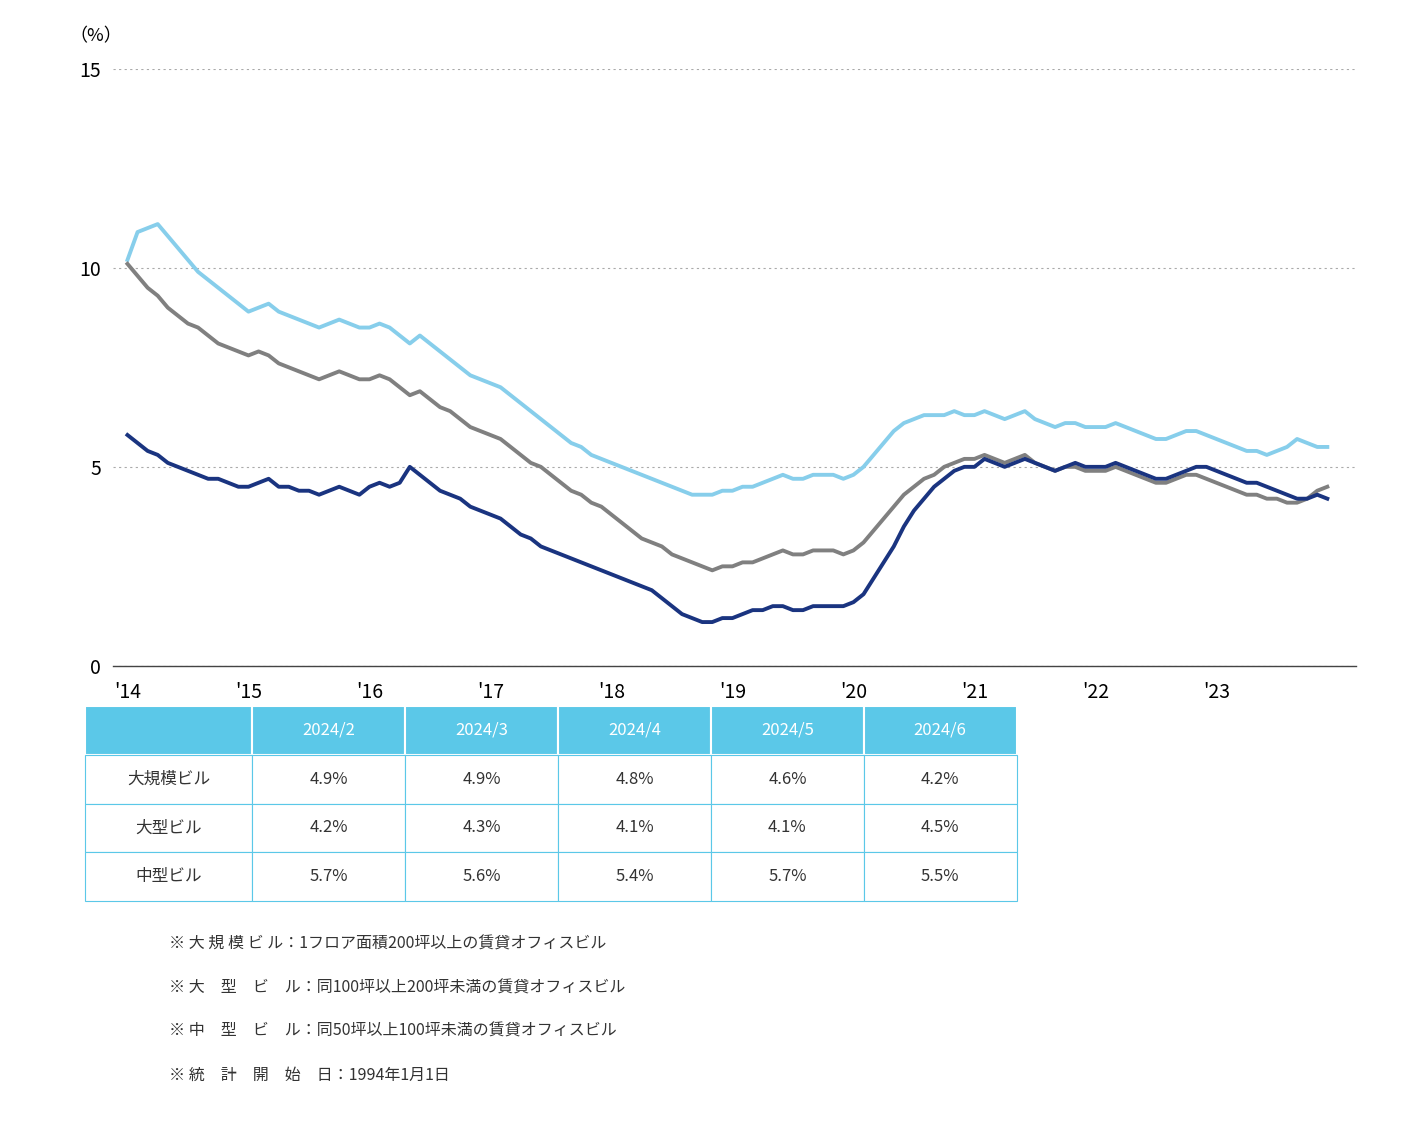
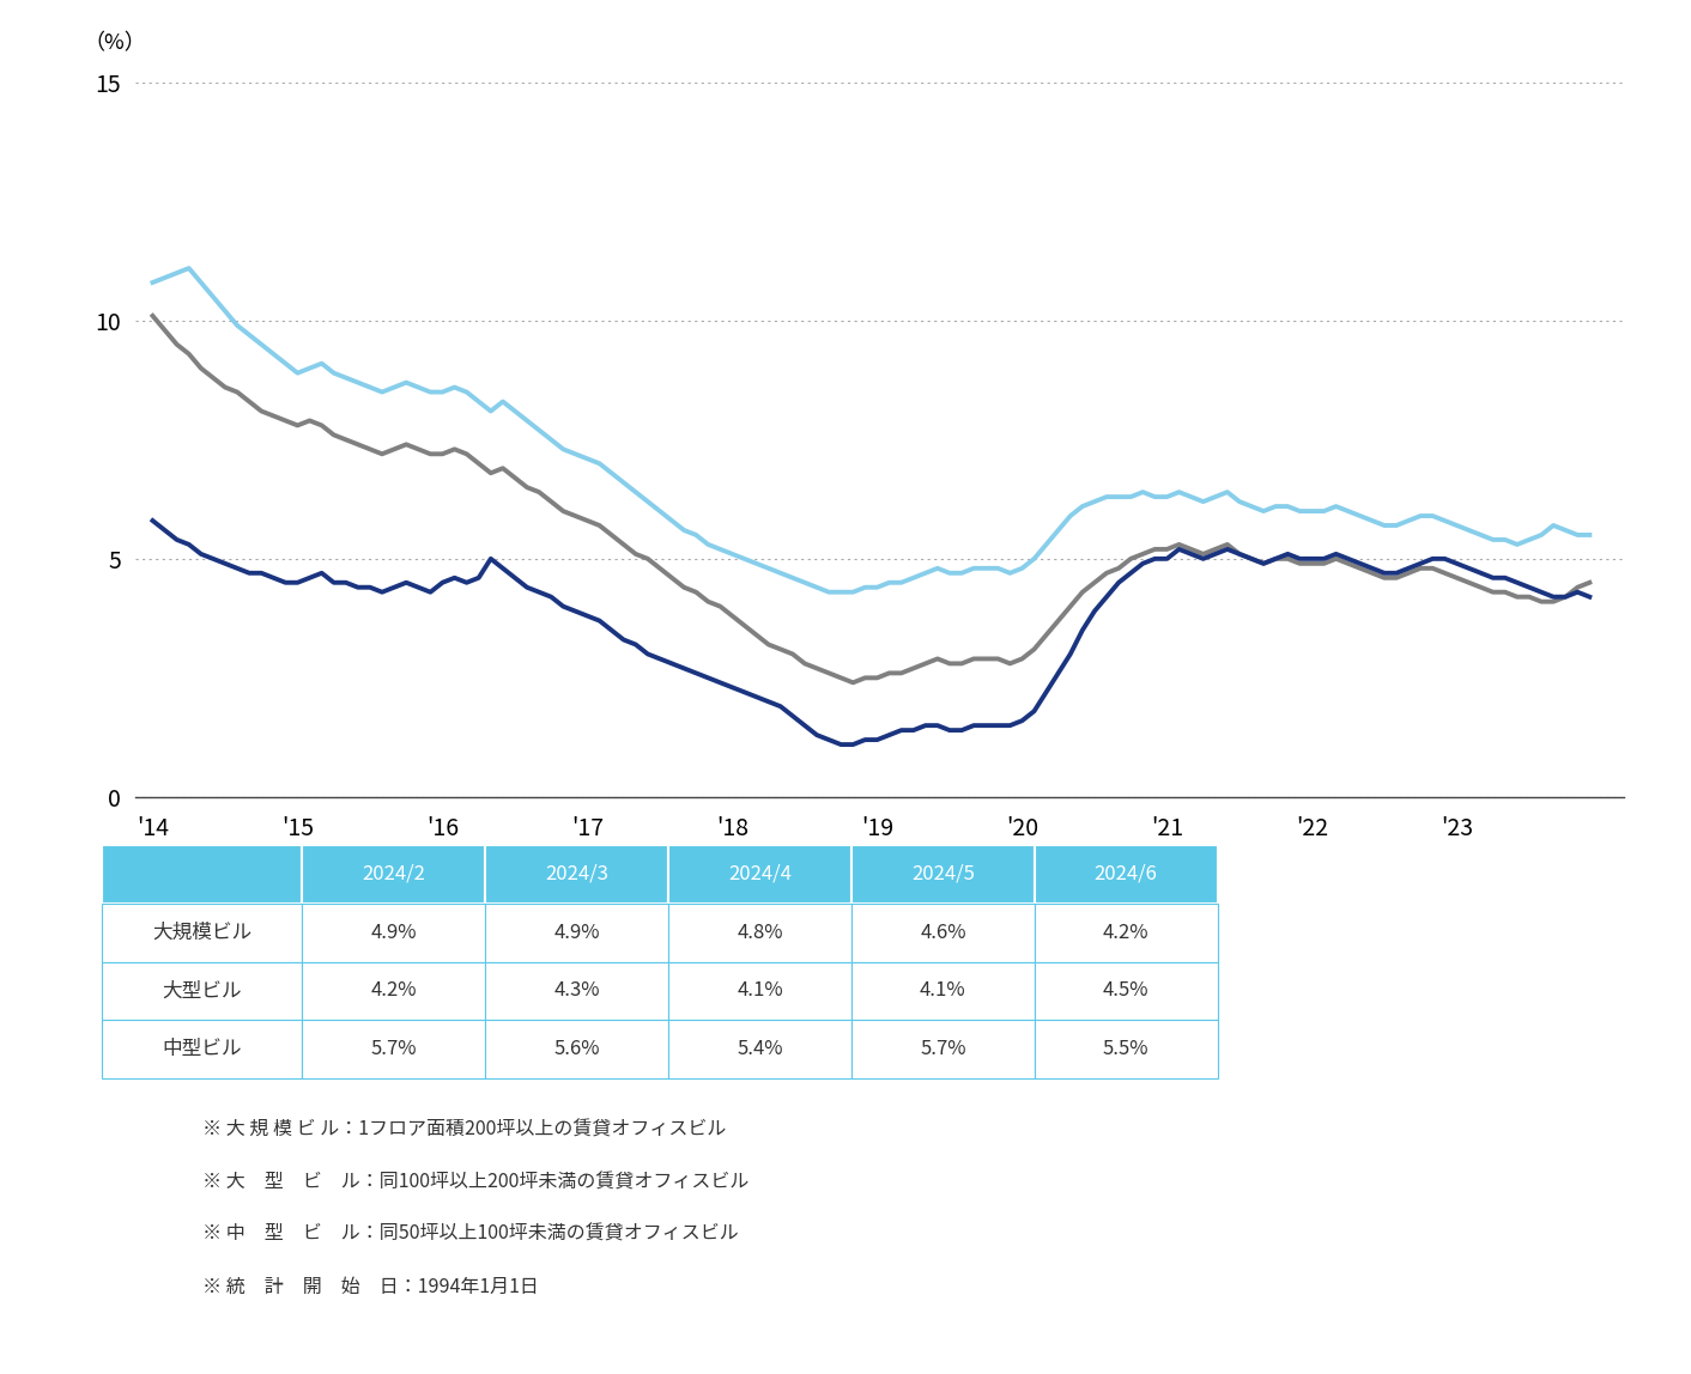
中型ビル/'14: 10.2 -> 10.8
